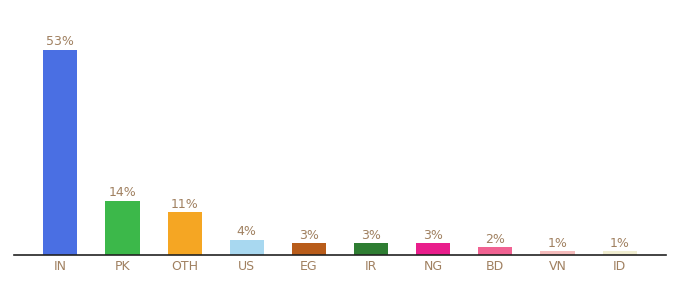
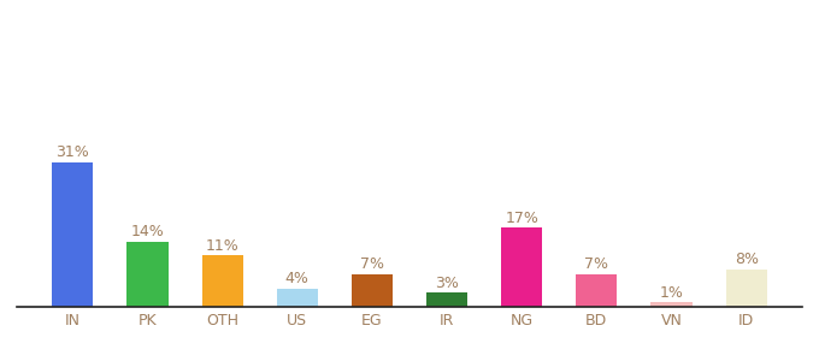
IN: 53% -> 31%
EG: 3% -> 7%
NG: 3% -> 17%
BD: 2% -> 7%
ID: 1% -> 8%
